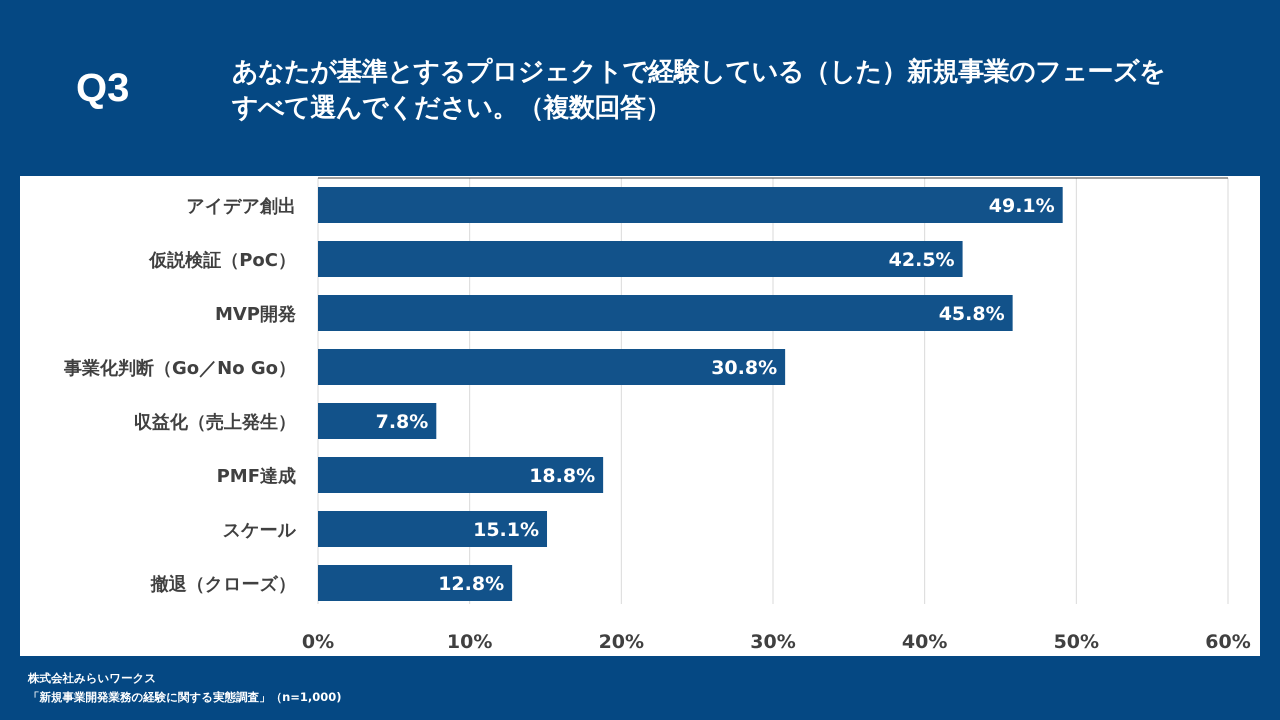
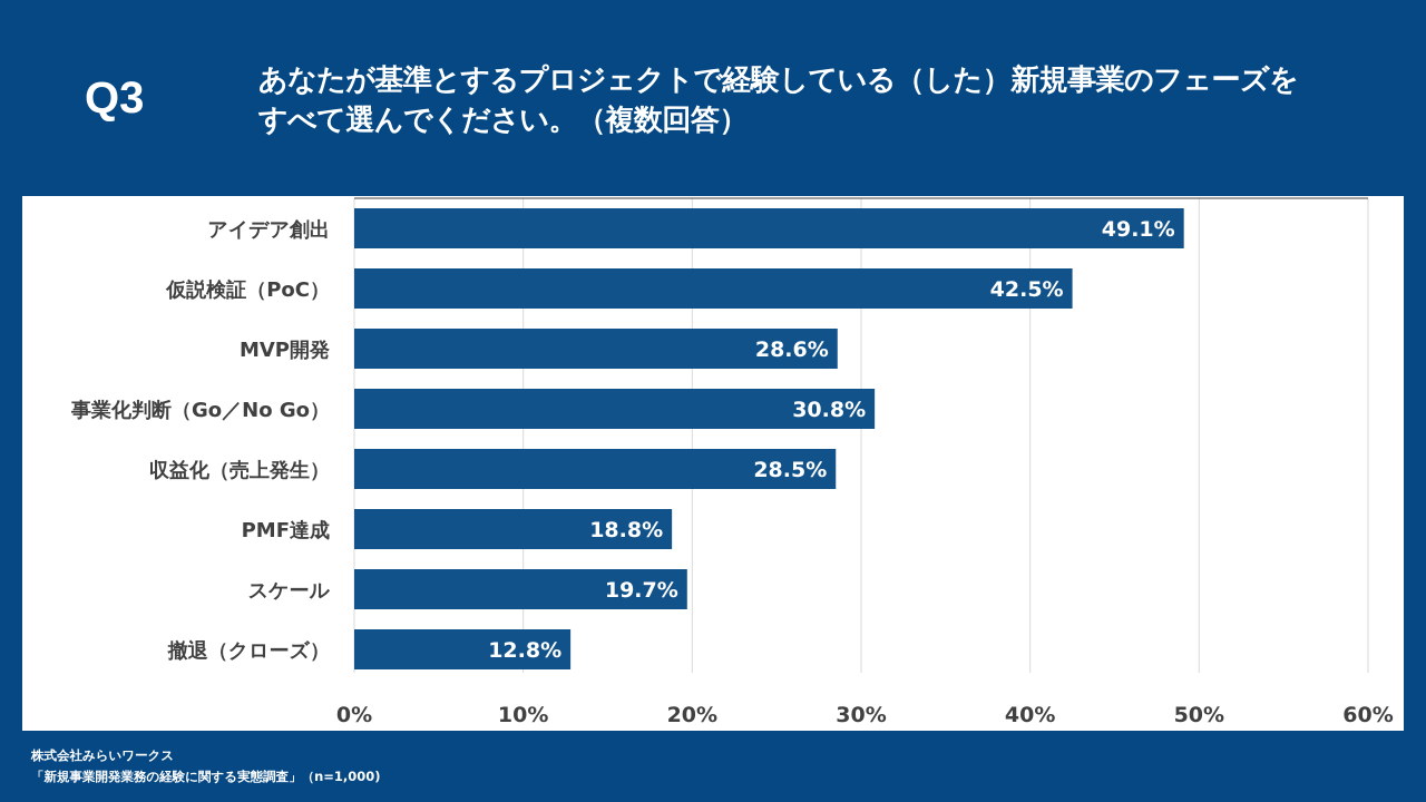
MVP開発: 45.8% -> 28.6%
収益化（売上発生）: 7.8% -> 28.5%
スケール: 15.1% -> 19.7%
